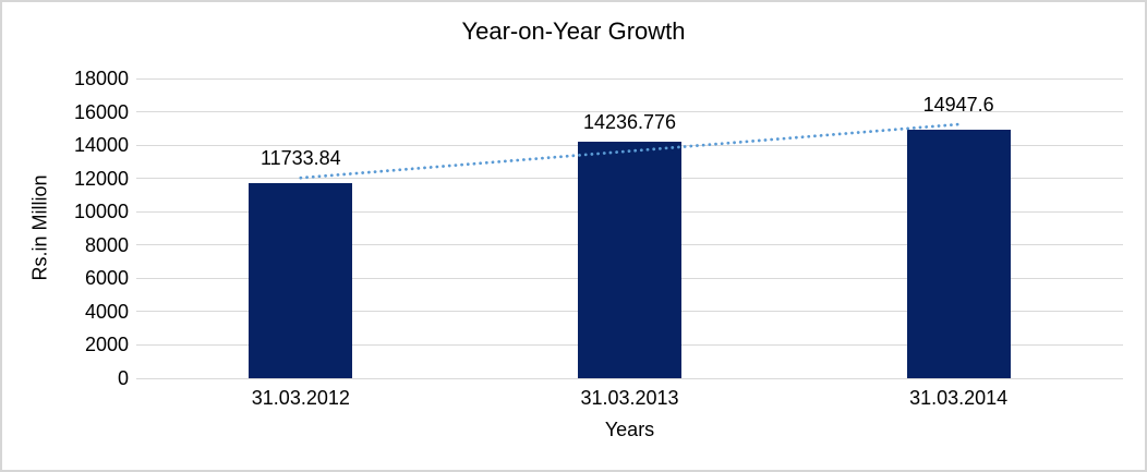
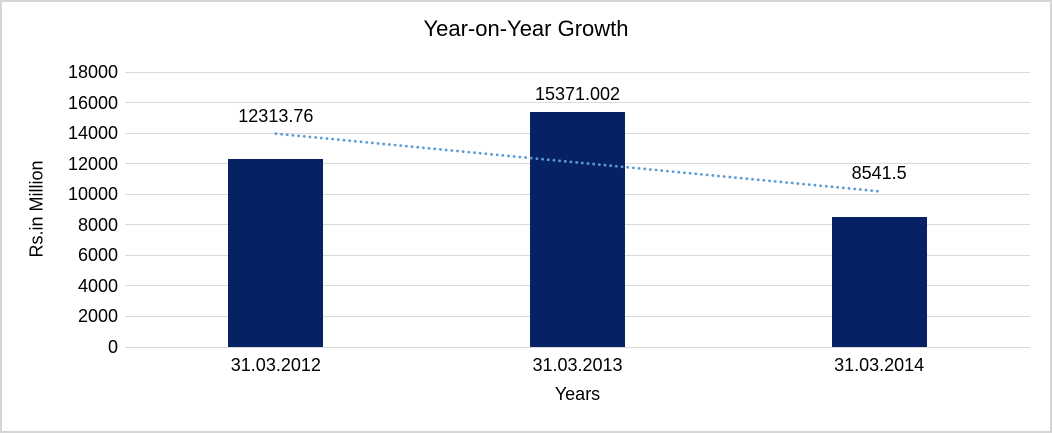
31.03.2012: 11733.84 -> 12313.76
31.03.2013: 14236.776 -> 15371.002
31.03.2014: 14947.6 -> 8541.5
